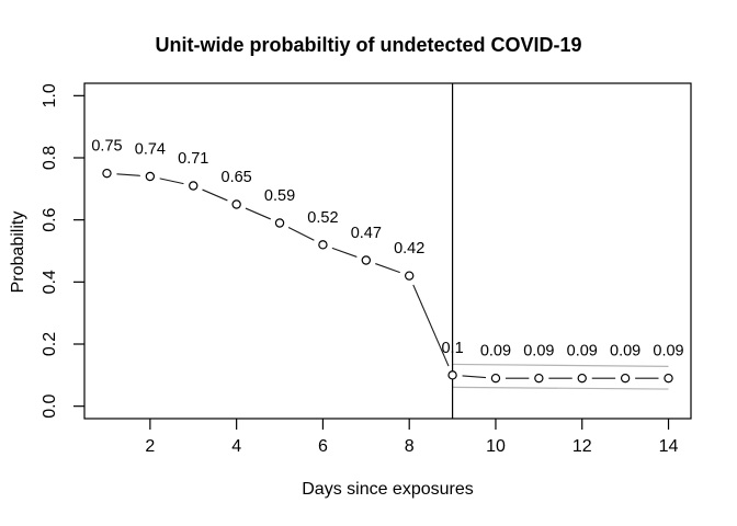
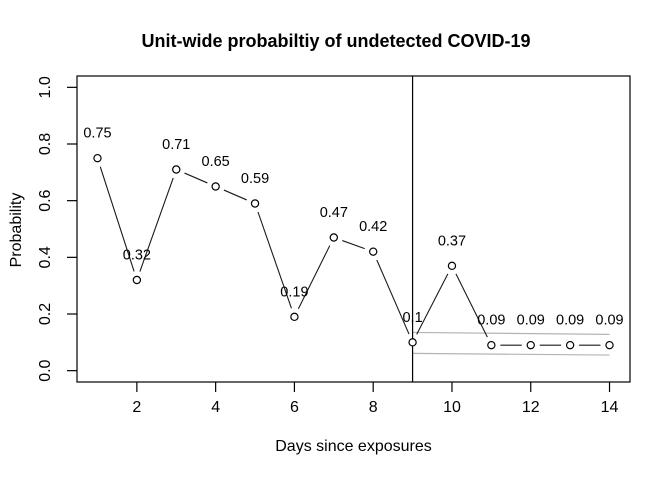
2: 0.74 -> 0.32
6: 0.52 -> 0.19
10: 0.09 -> 0.37
